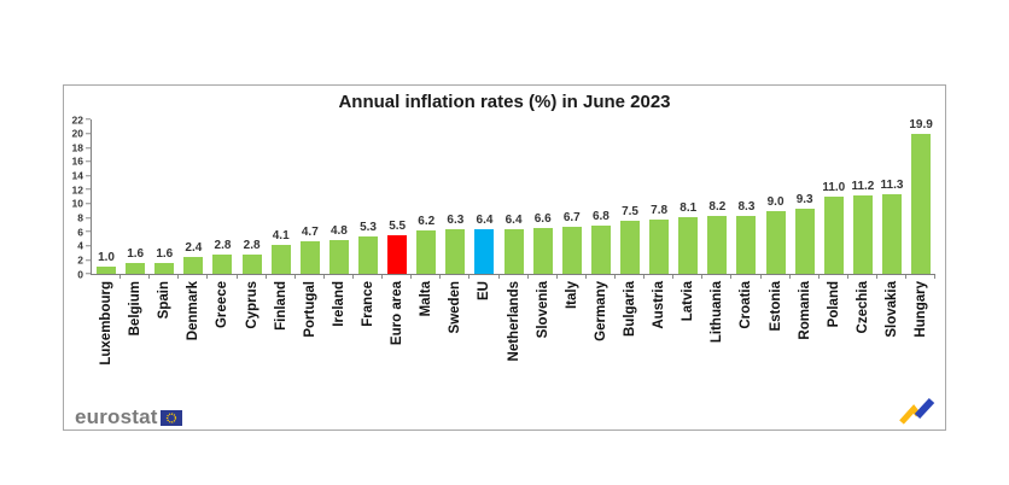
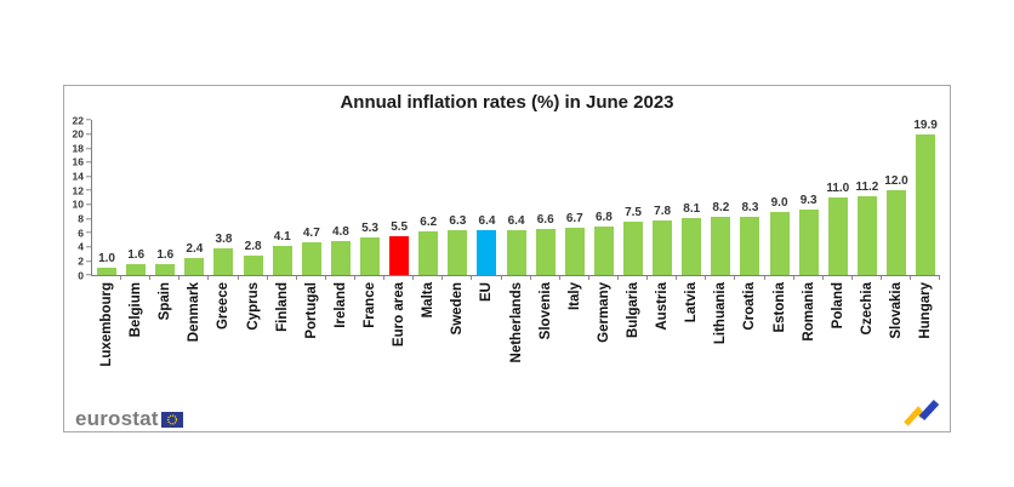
Greece: 2.8 -> 3.8
Slovakia: 11.3 -> 12.0
